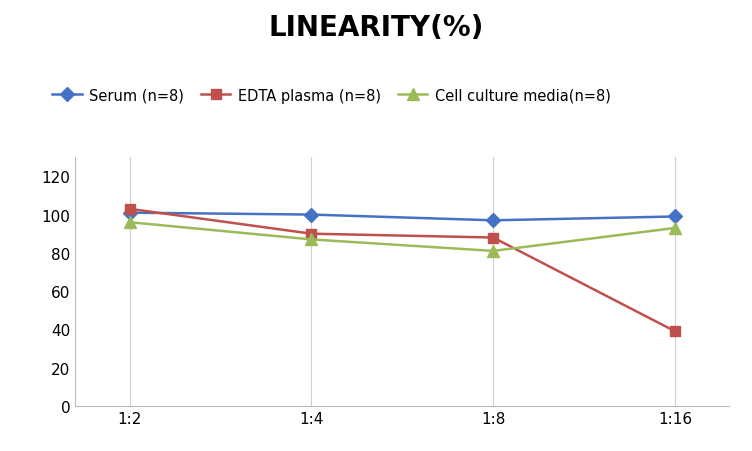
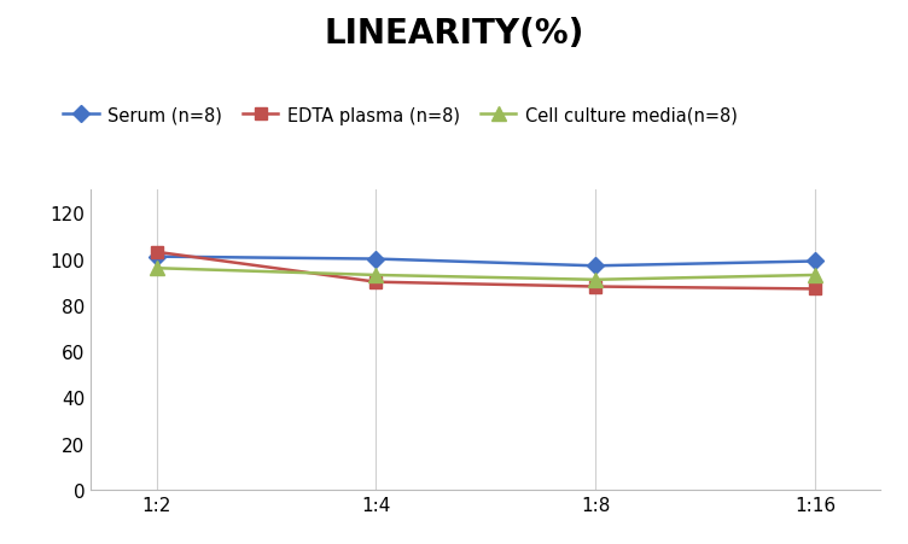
Cell culture media(n=8)/1:4: 87 -> 93
Cell culture media(n=8)/1:8: 81 -> 91
EDTA plasma (n=8)/1:16: 39 -> 87
